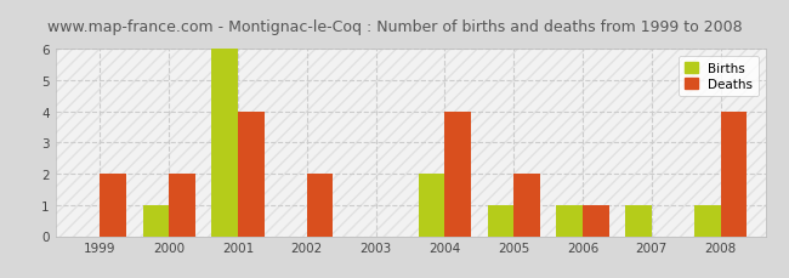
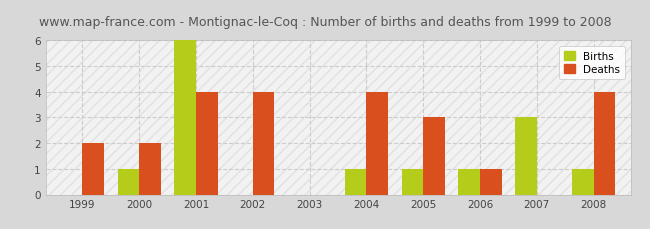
Deaths/2002: 2 -> 4
Births/2004: 2 -> 1
Deaths/2005: 2 -> 3
Births/2007: 1 -> 3
